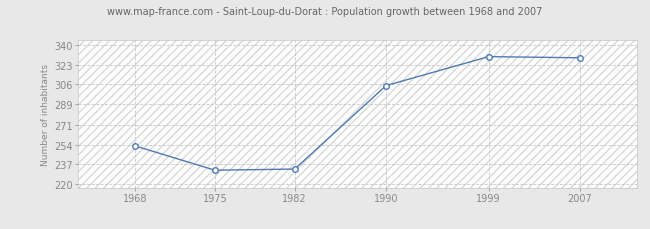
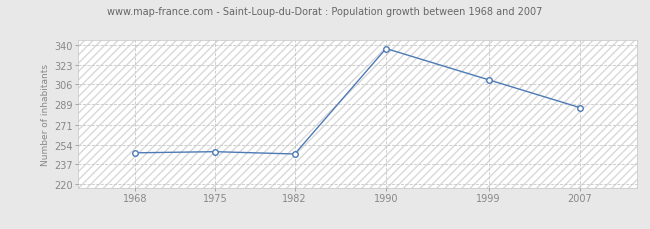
1968: 253 -> 247
1975: 232 -> 248
1982: 233 -> 246
1990: 305 -> 337
1999: 330 -> 310
2007: 329 -> 286
